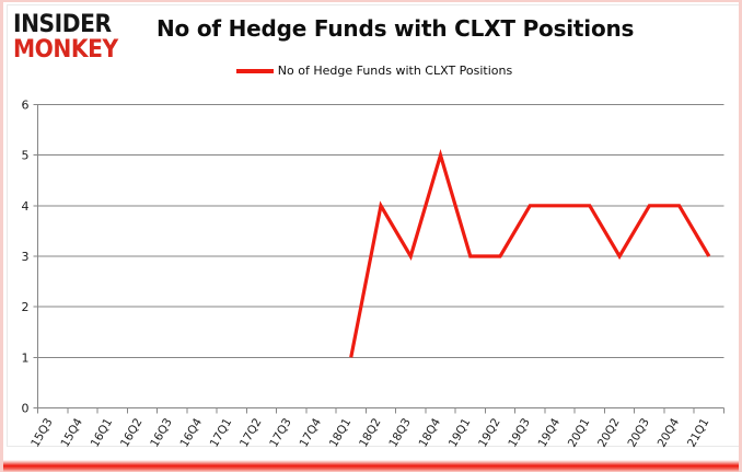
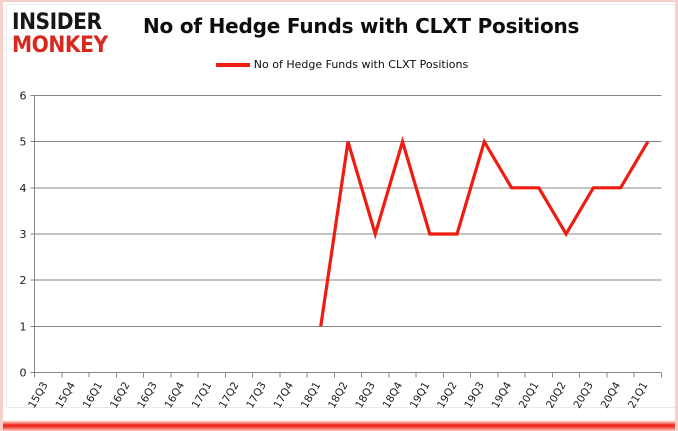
18Q2: 4 -> 5
19Q3: 4 -> 5
21Q1: 3 -> 5
